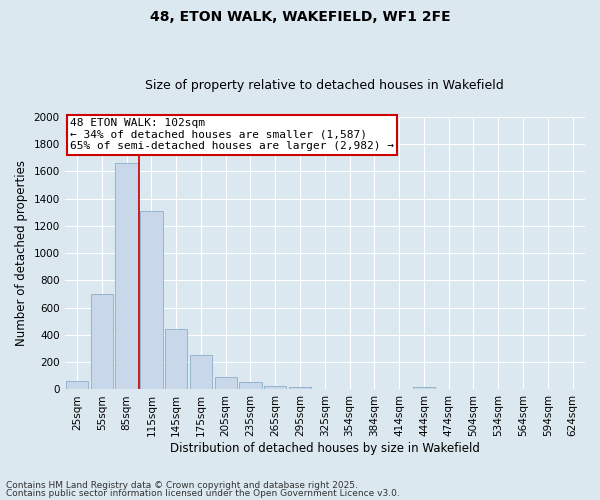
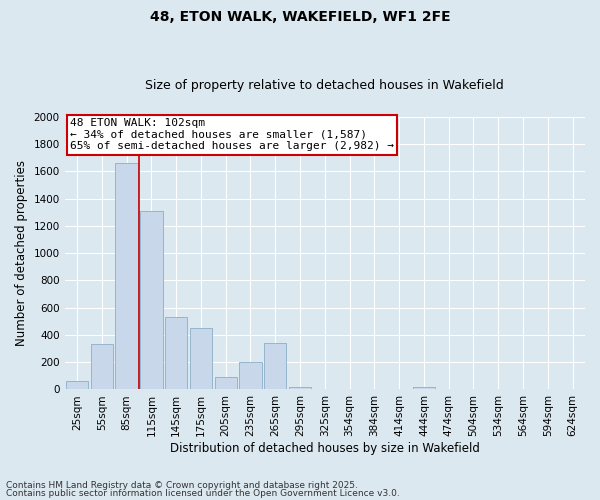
55sqm: 700 -> 330
145sqm: 440 -> 530
175sqm: 250 -> 450
235sqm: 60 -> 200
265sqm: 20 -> 340
